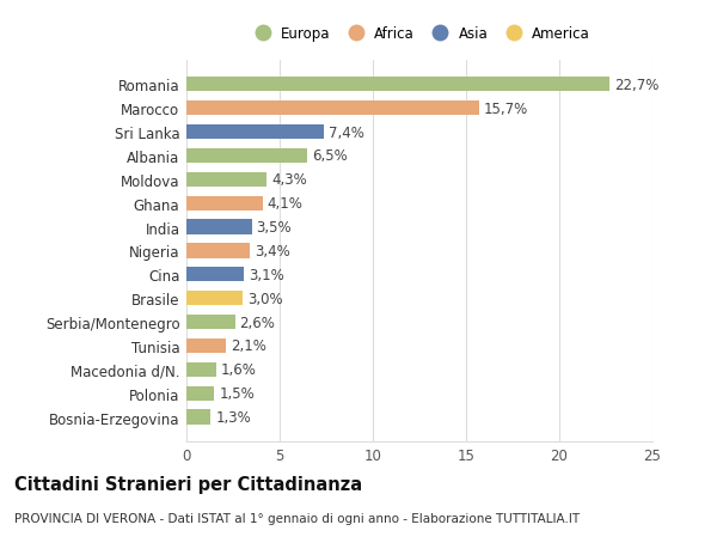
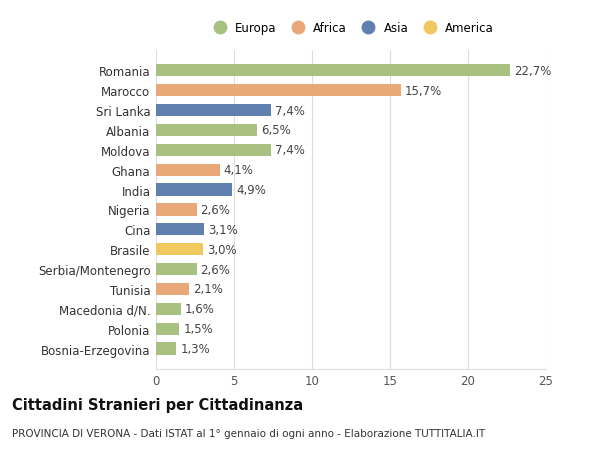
Moldova: 4,3% -> 7,4%
India: 3,5% -> 4,9%
Nigeria: 3,4% -> 2,6%
